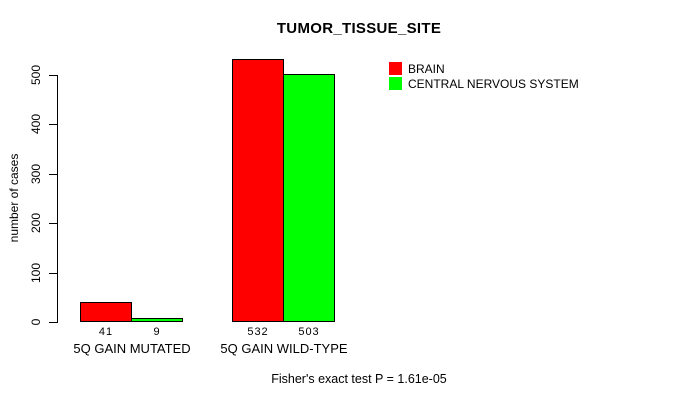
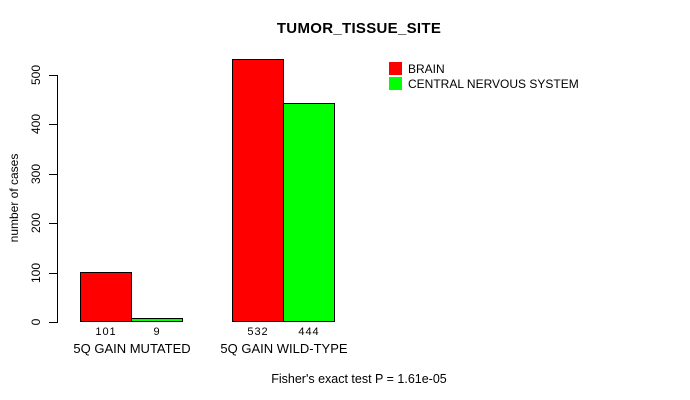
BRAIN/5Q GAIN MUTATED: 41 -> 101
CENTRAL NERVOUS SYSTEM/5Q GAIN WILD-TYPE: 503 -> 444
